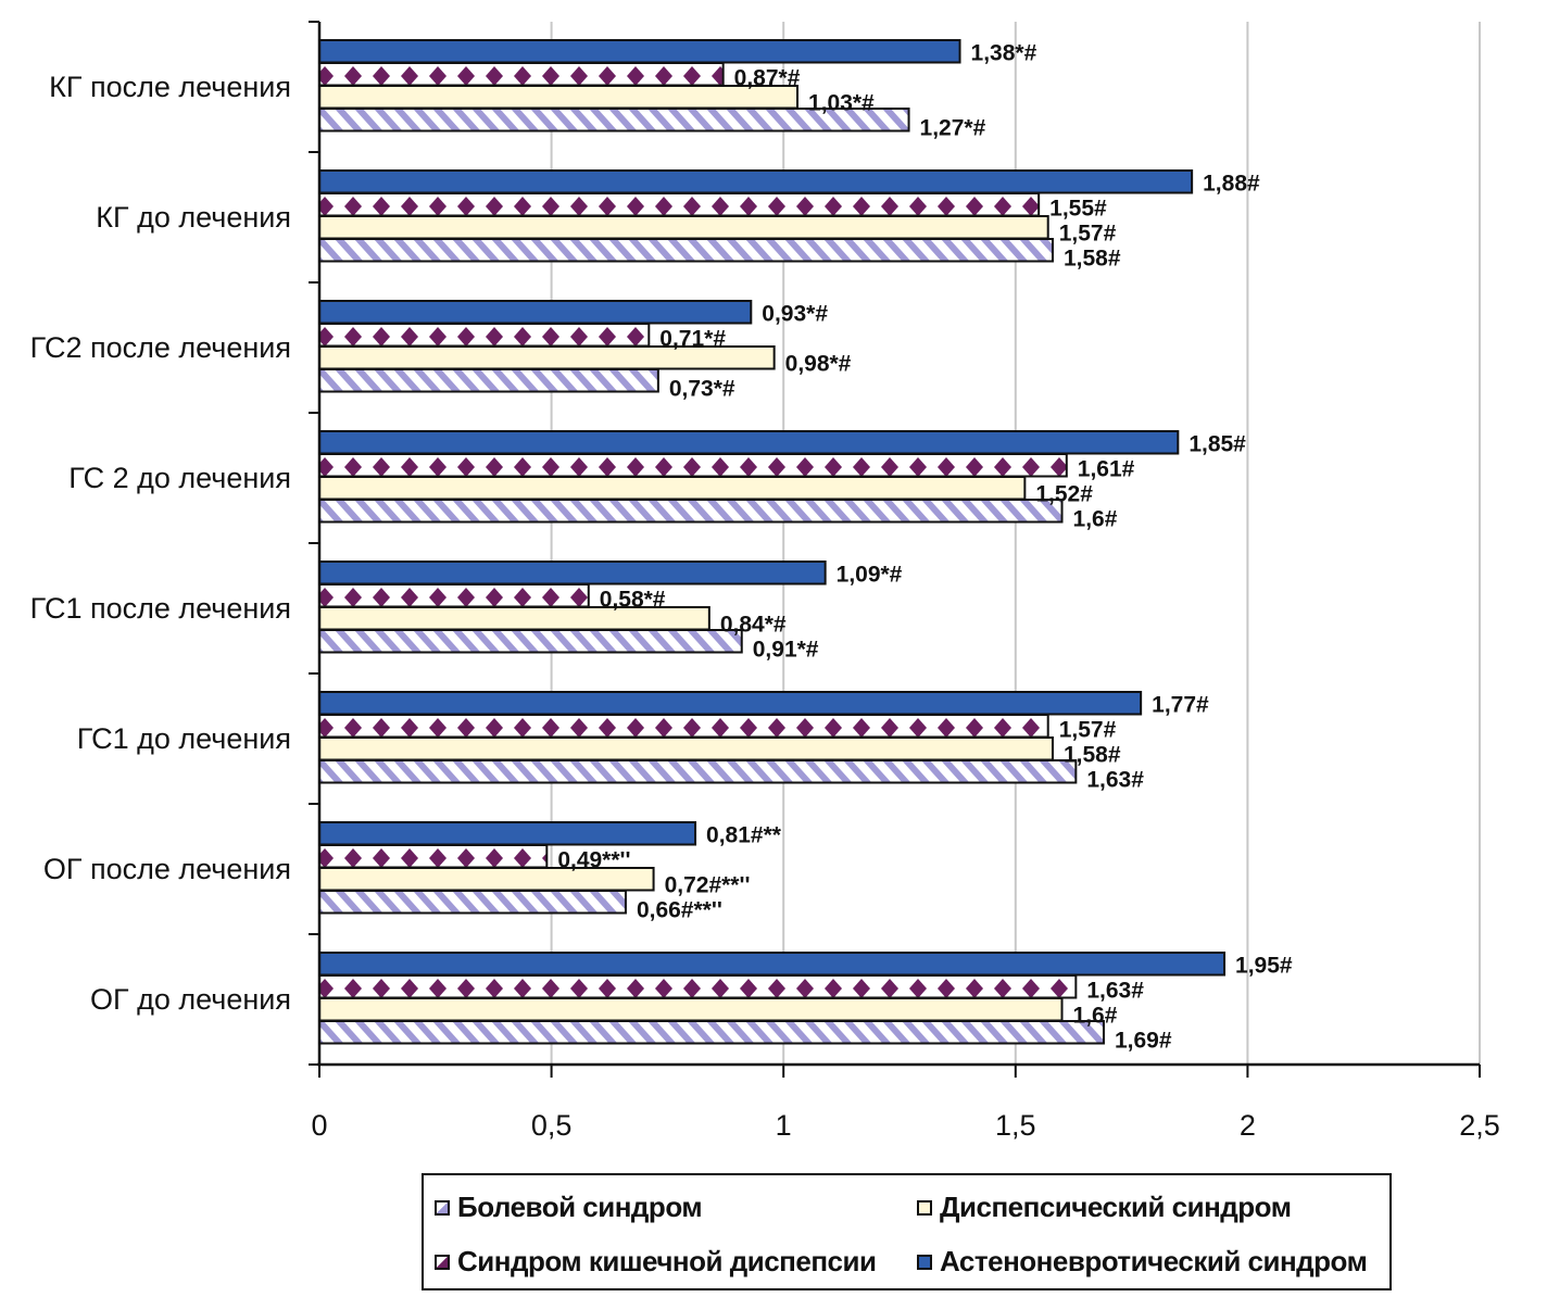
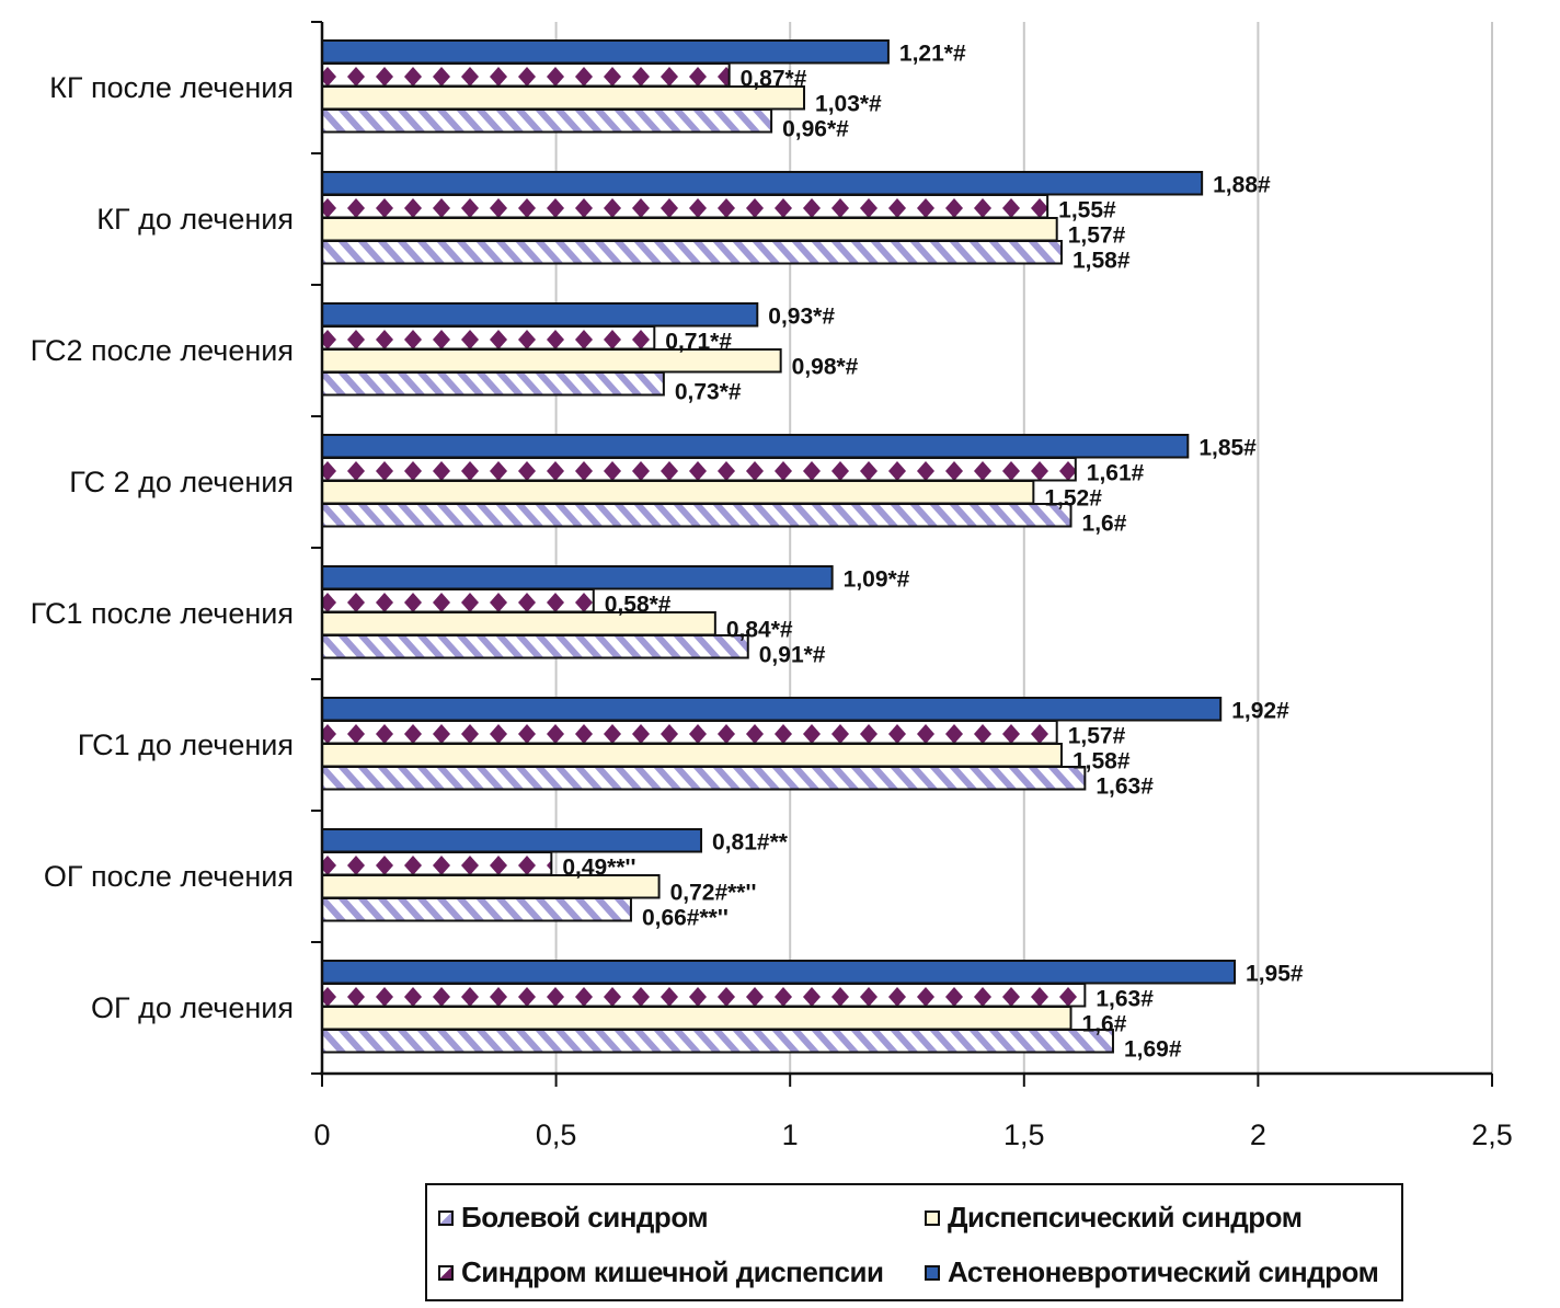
Астеноневротический синдром/КГ после лечения: 1,38 -> 1,21
Болевой синдром/КГ после лечения: 1,27 -> 0,96
Астеноневротический синдром/ГС1 до лечения: 1,77 -> 1,92
